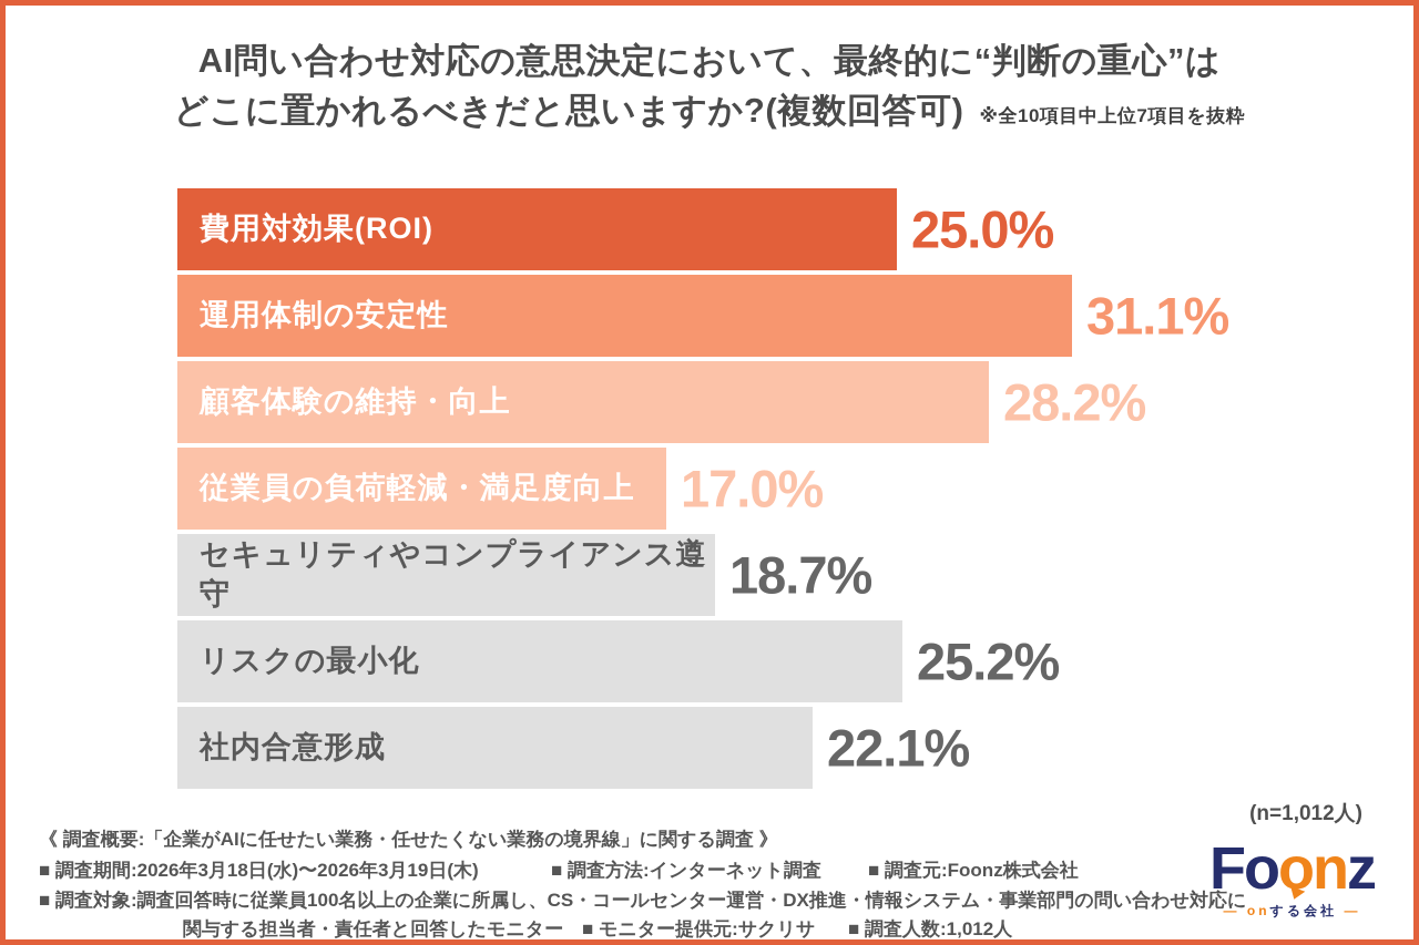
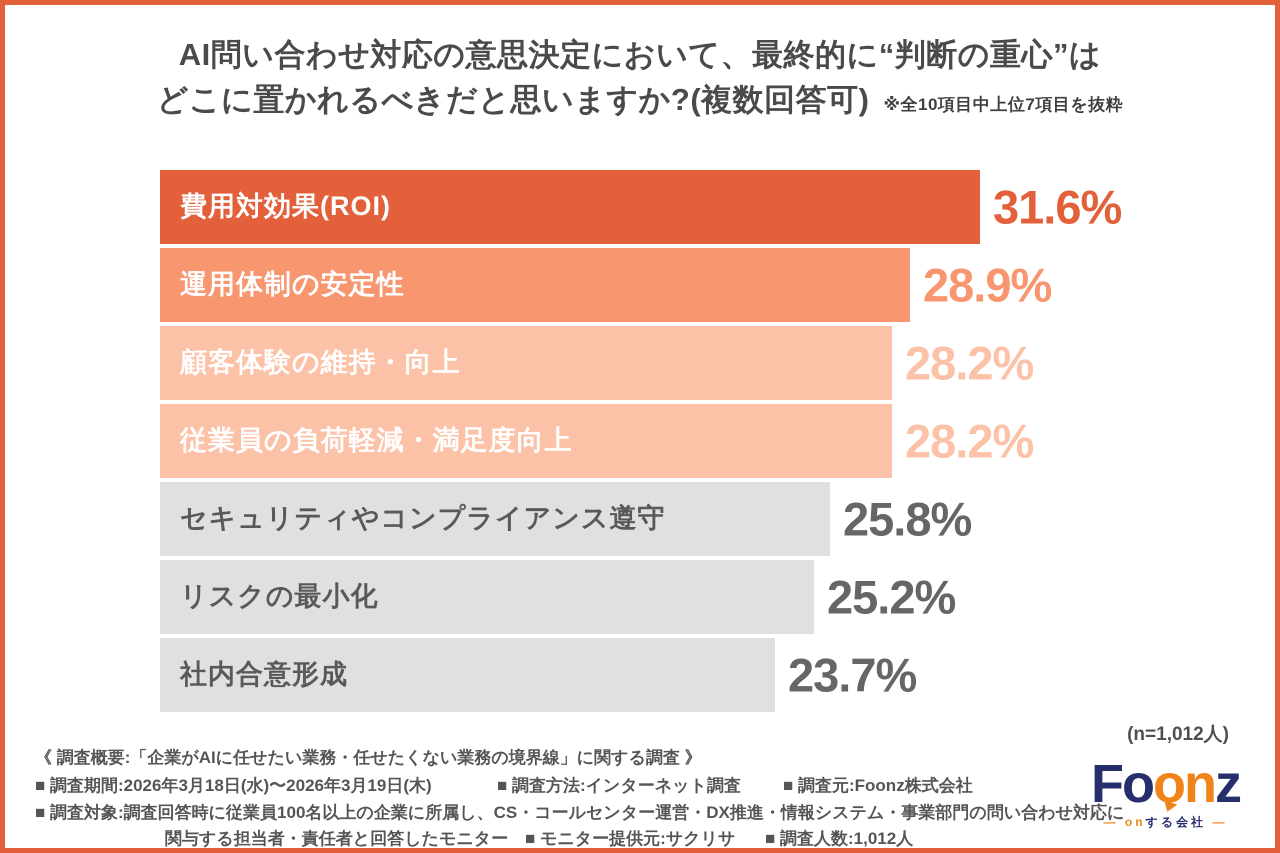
費用対効果(ROI): 25.0% -> 31.6%
運用体制の安定性: 31.1% -> 28.9%
従業員の負荷軽減・満足度向上: 17.0% -> 28.2%
セキュリティやコンプライアンス遵守: 18.7% -> 25.8%
社内合意形成: 22.1% -> 23.7%
